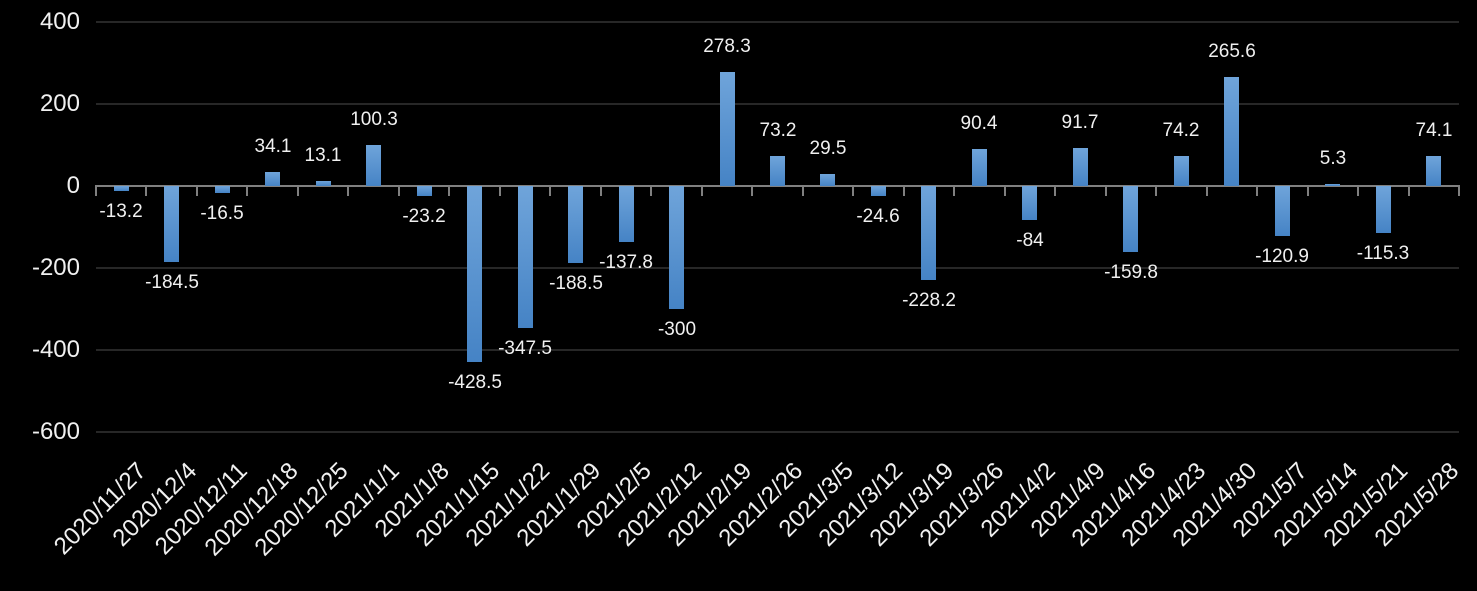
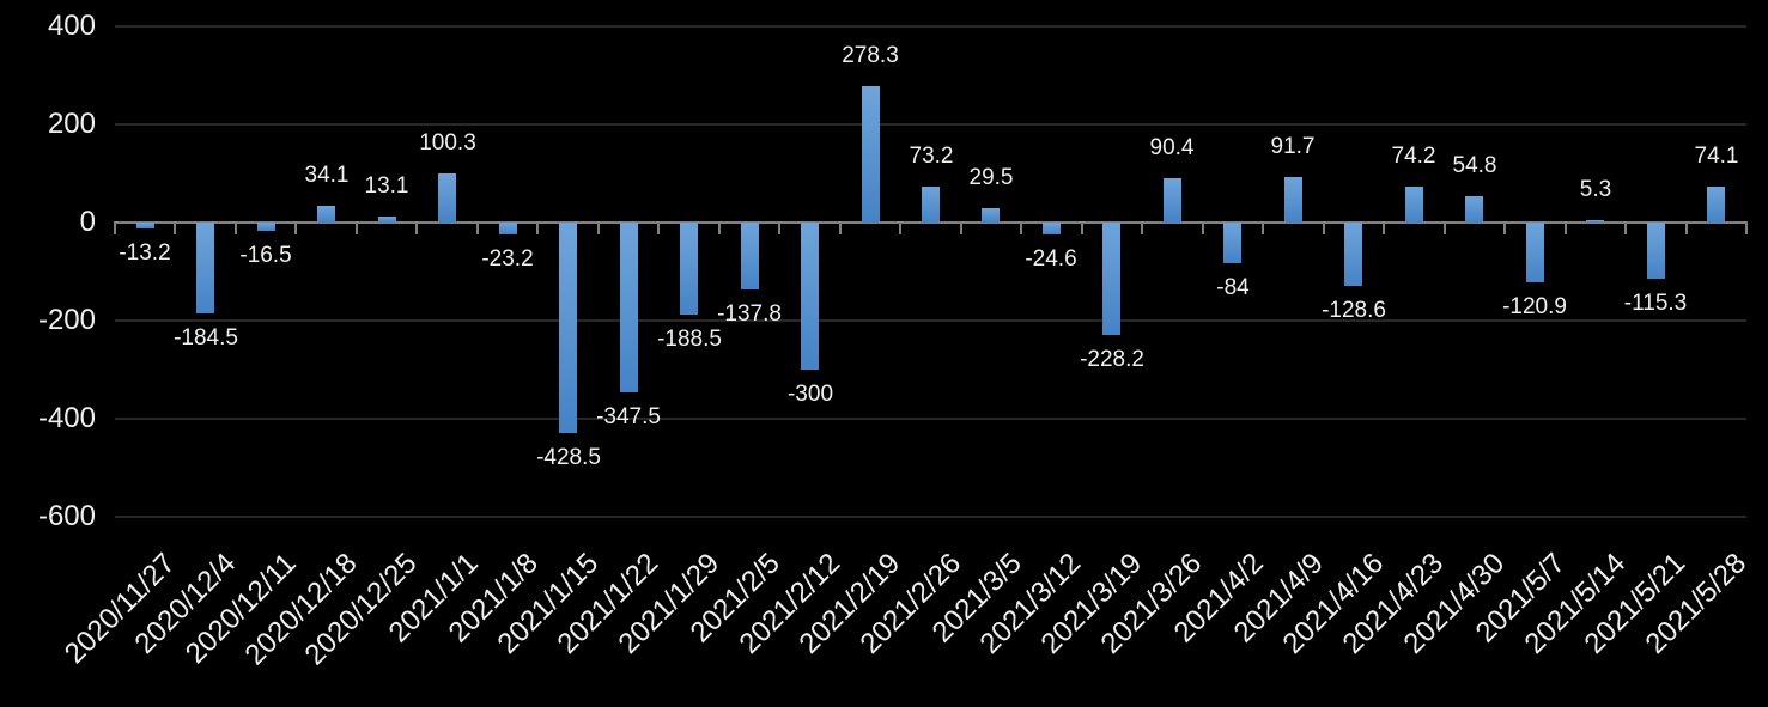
2021/4/16: -159.8 -> -128.6
2021/4/30: 265.6 -> 54.8
